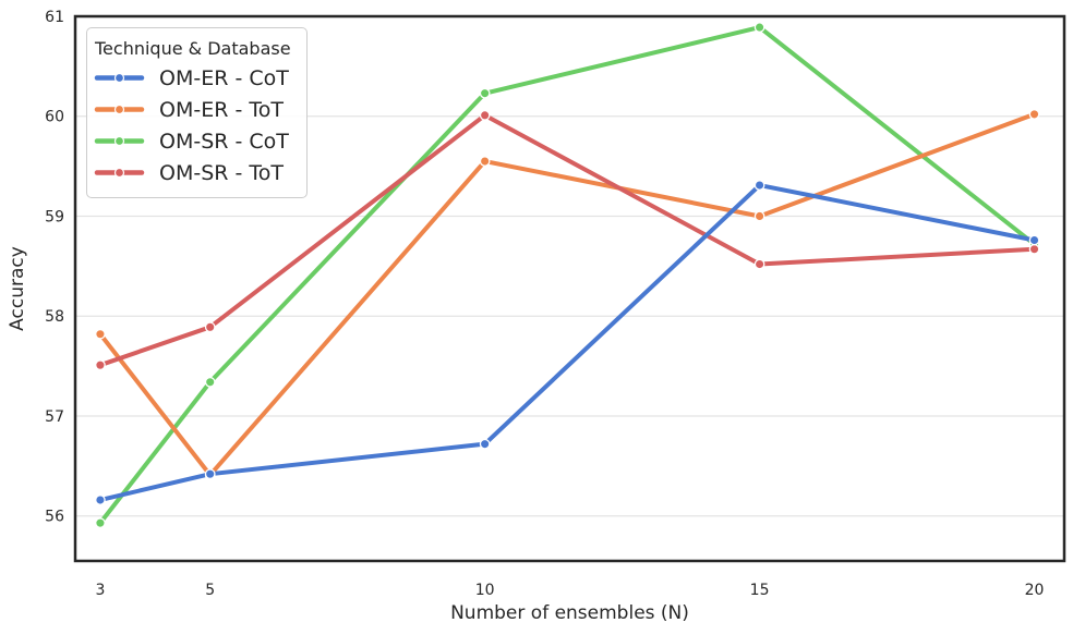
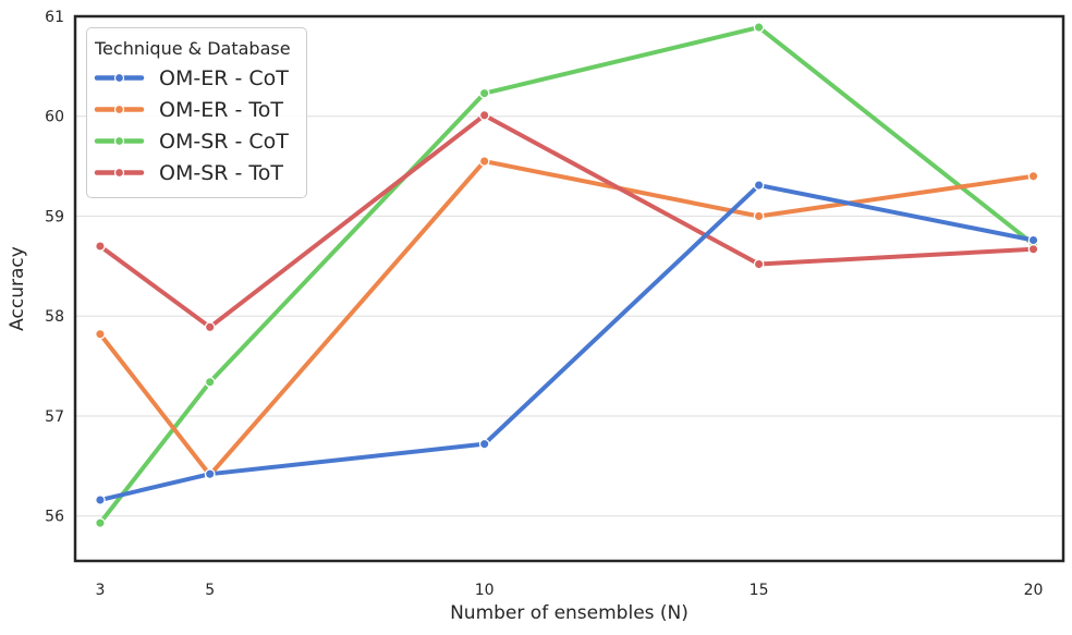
OM-SR - ToT/3: 57.5 -> 58.7
OM-ER - ToT/20: 60.0 -> 59.4
